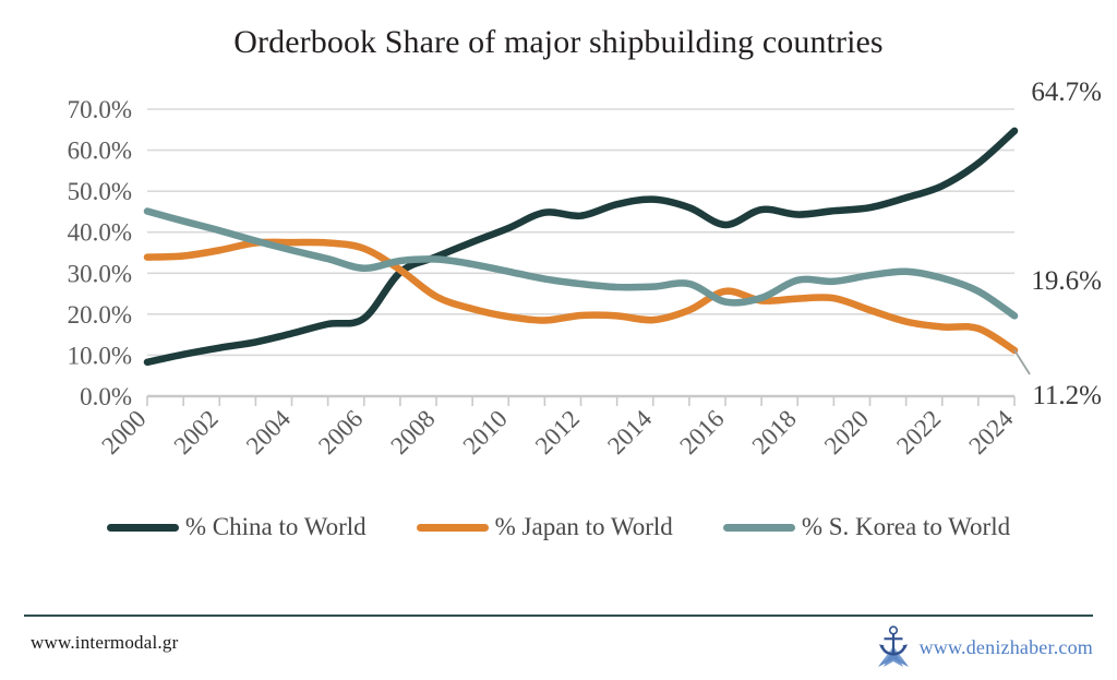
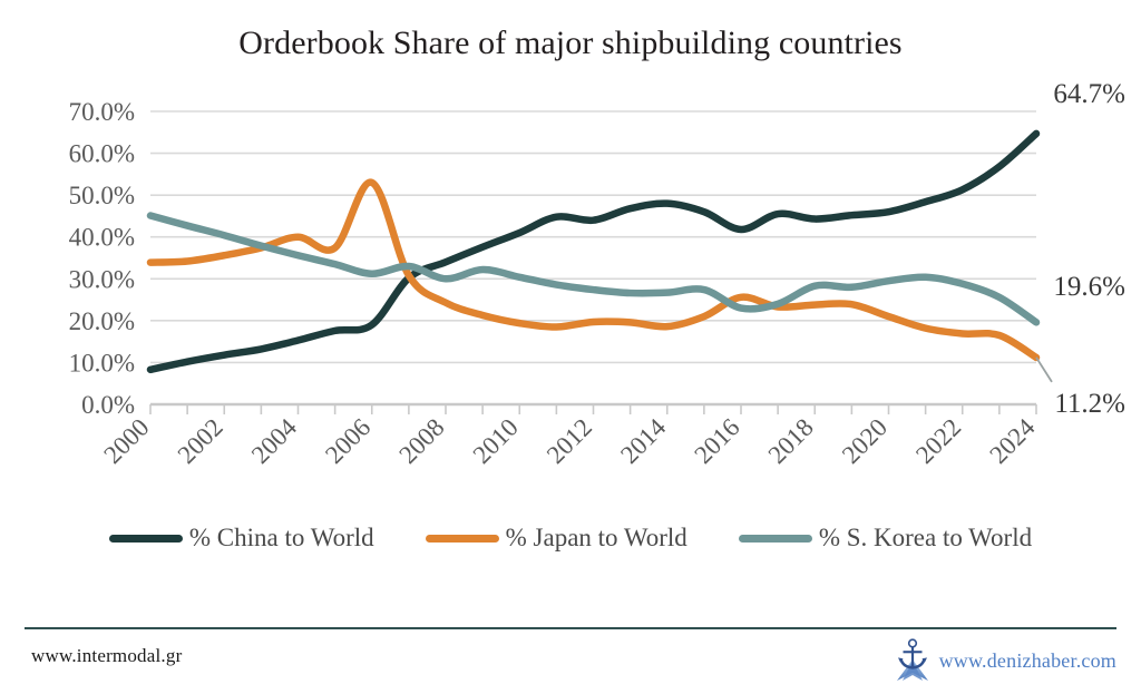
% Japan to World/2004: 38% -> 40%
% Japan to World/2006: 36% -> 53%
% S. Korea to World/2008: 33% -> 30%
